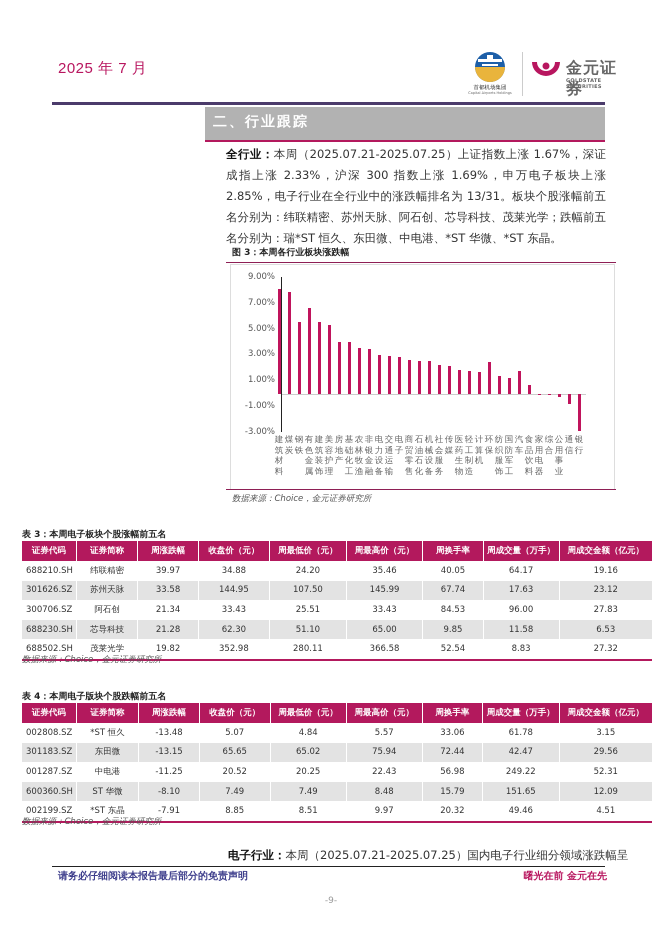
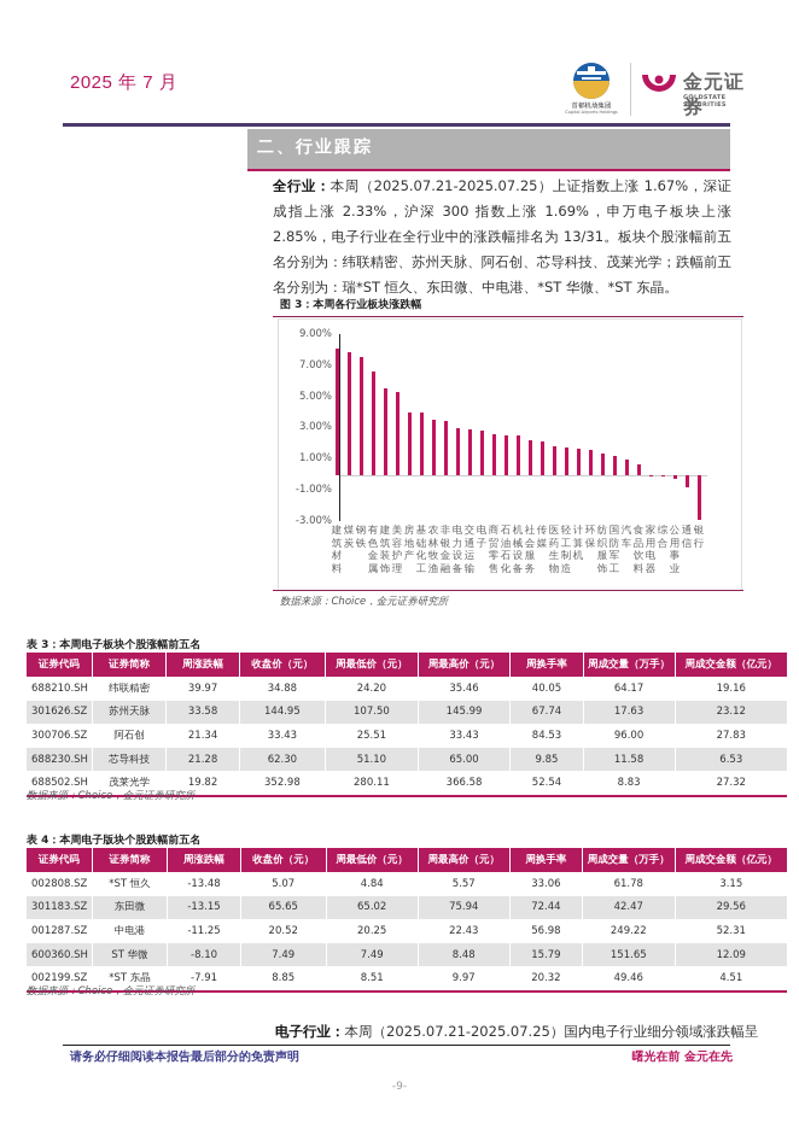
钢铁: 5.6% -> 7.6%
环保: 2.5% -> 1.6%
汽车: 1.8% -> 1.0%
